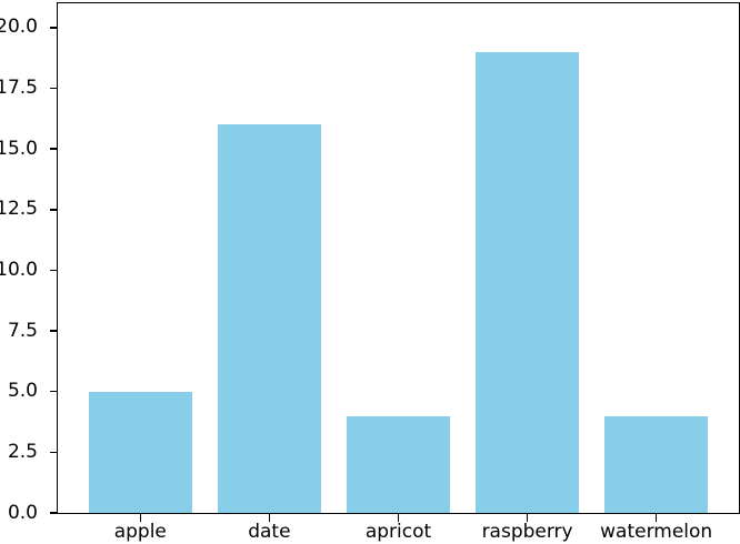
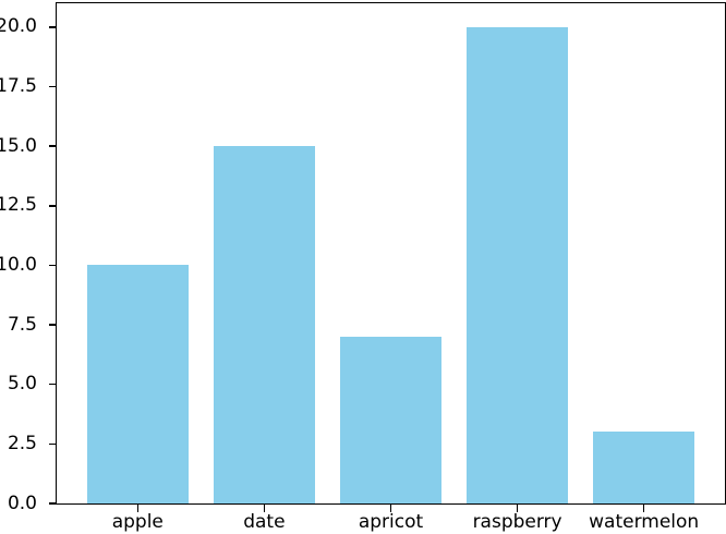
apple: 5 -> 10
date: 16 -> 15
apricot: 4 -> 7
raspberry: 19 -> 20
watermelon: 4 -> 3
